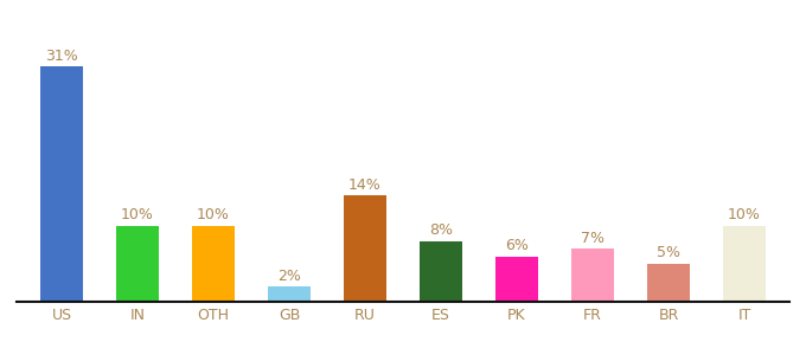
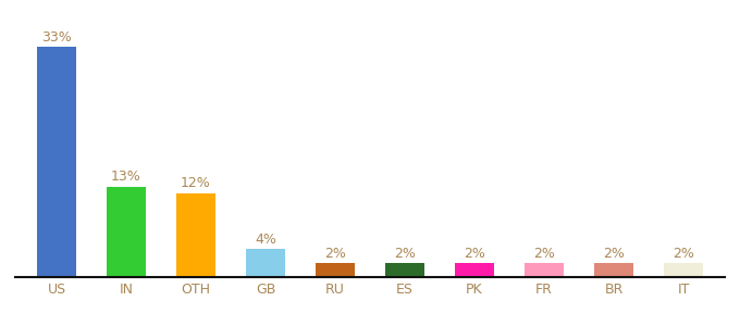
US: 31% -> 33%
IN: 10% -> 13%
OTH: 10% -> 12%
GB: 2% -> 4%
RU: 14% -> 2%
ES: 8% -> 2%
PK: 6% -> 2%
FR: 7% -> 2%
BR: 5% -> 2%
IT: 10% -> 2%
